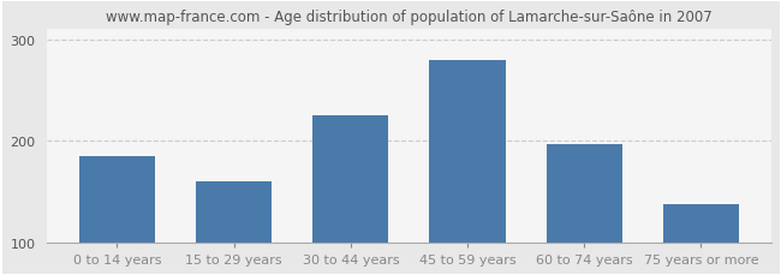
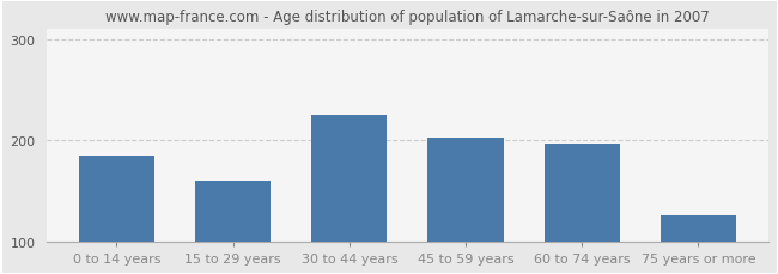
45 to 59 years: 280 -> 202
75 years or more: 138 -> 126
